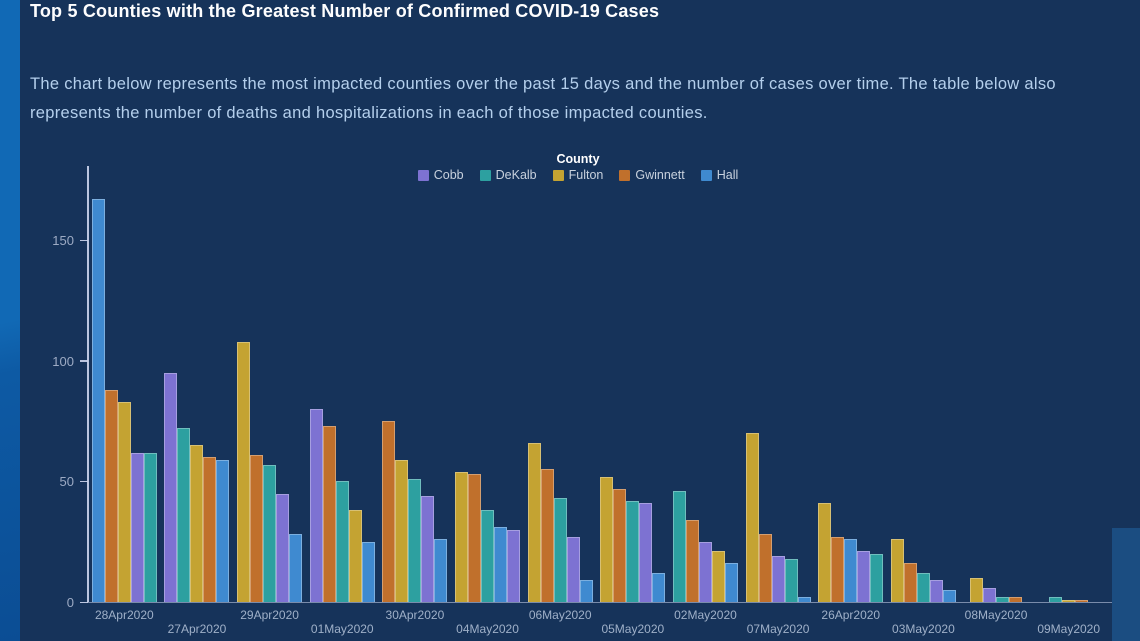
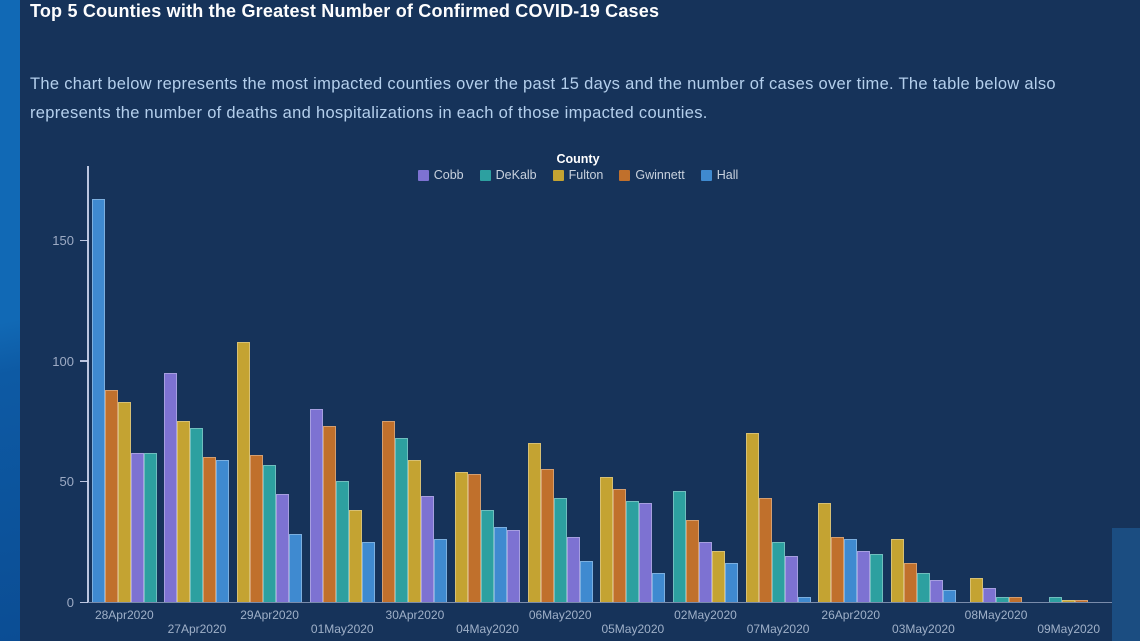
Fulton/27Apr2020: 65 -> 75
DeKalb/30Apr2020: 51 -> 68
Hall/06May2020: 9 -> 17
DeKalb/07May2020: 18 -> 25
Gwinnett/07May2020: 28 -> 43
